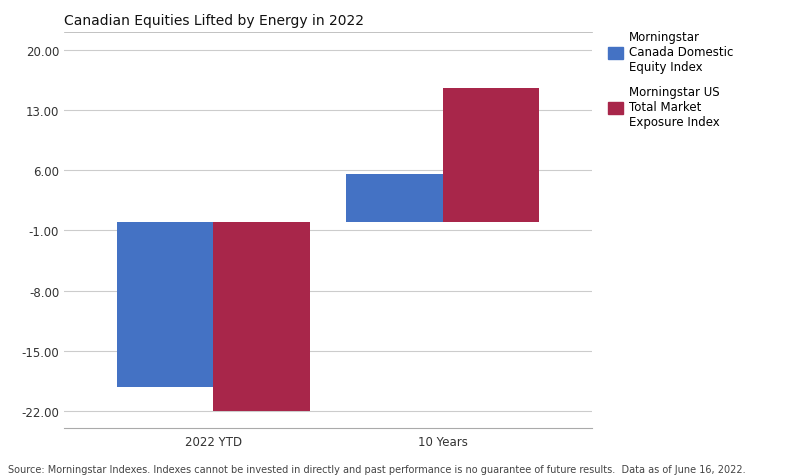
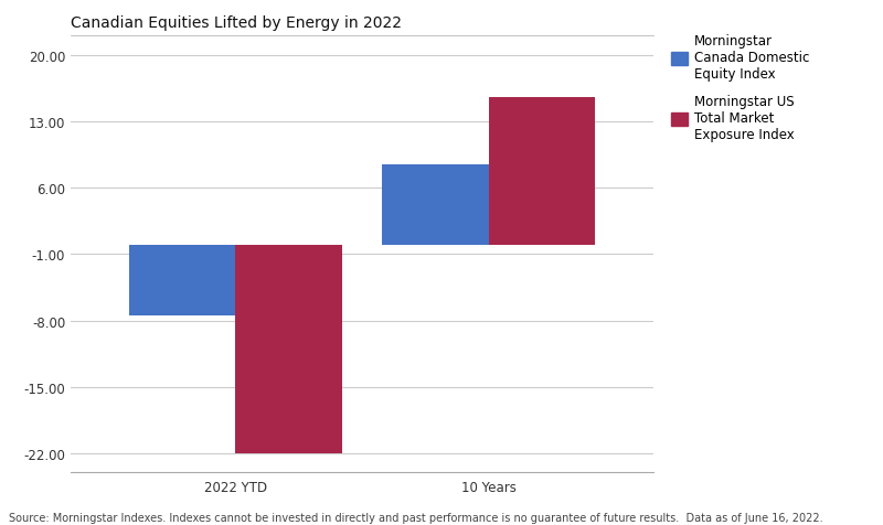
Morningstar Canada Domestic Equity Index/2022 YTD: -19.2 -> -7.5
Morningstar Canada Domestic Equity Index/10 Years: 5.6 -> 8.5
